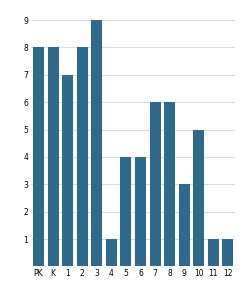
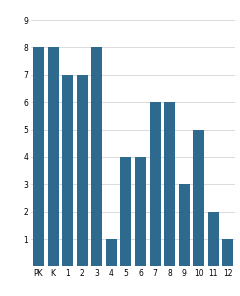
2: 8 -> 7
3: 9 -> 8
11: 1 -> 2
